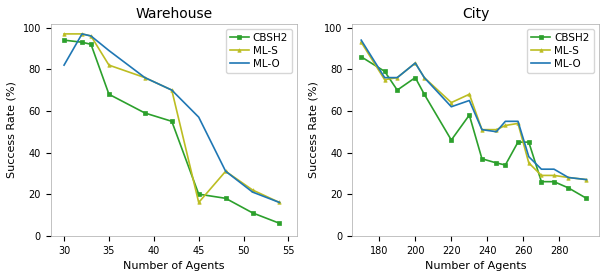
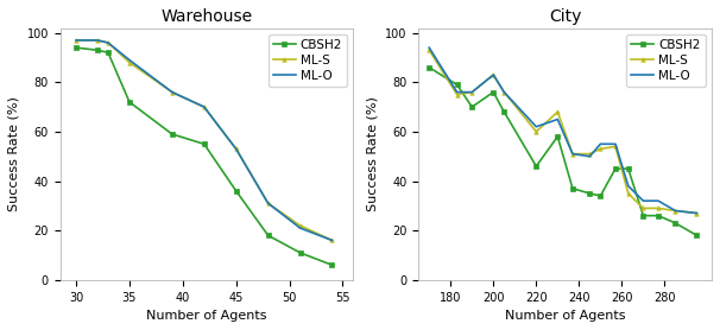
Warehouse/ML-O/30: 82 -> 97
Warehouse/CBSH2/35: 68 -> 72
Warehouse/ML-S/35: 82 -> 88
Warehouse/CBSH2/45: 20 -> 36
Warehouse/ML-S/45: 16 -> 53
Warehouse/ML-O/45: 57 -> 53
City/ML-S/220: 64 -> 60
